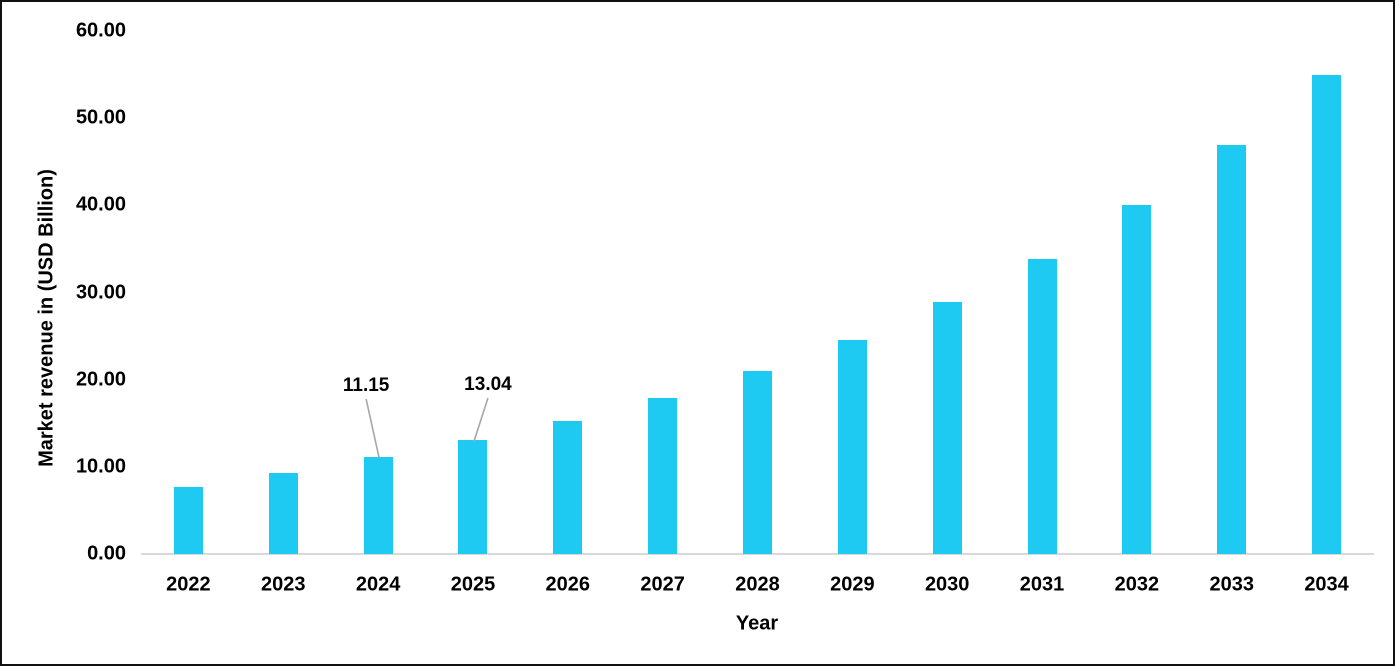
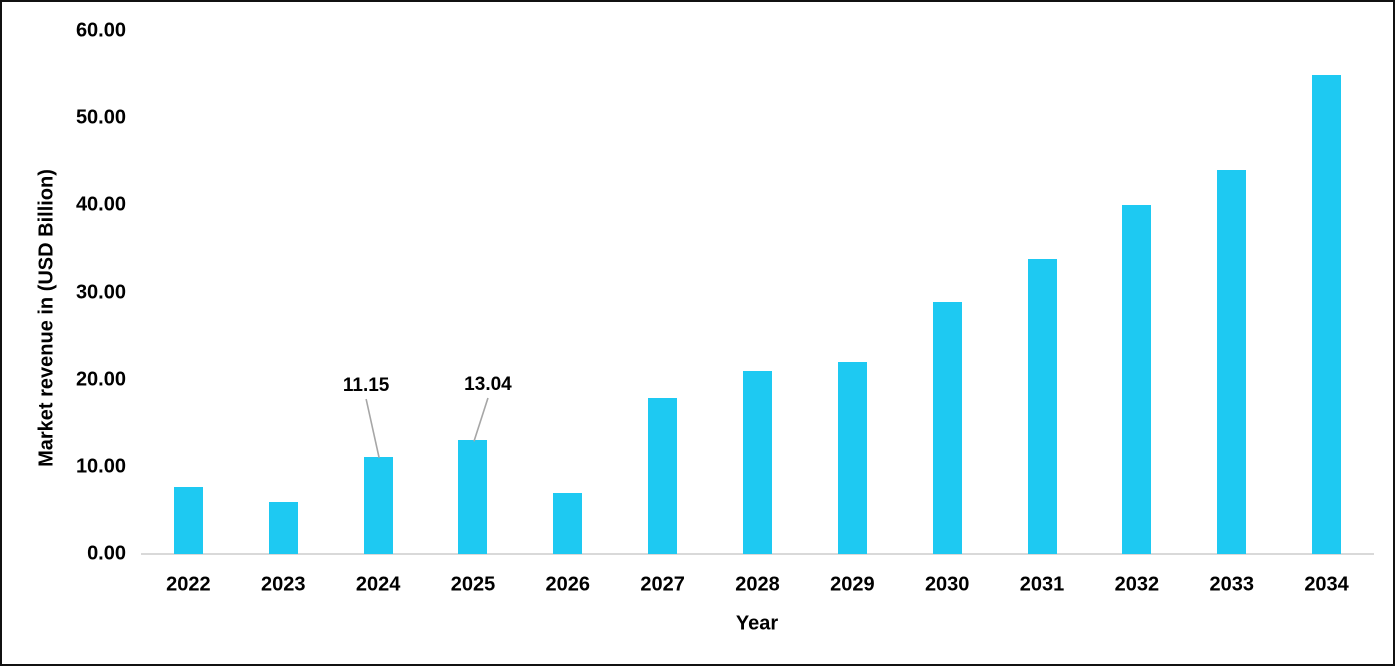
2023: 9 -> 6
2026: 15 -> 7
2029: 25 -> 22
2033: 47 -> 44
